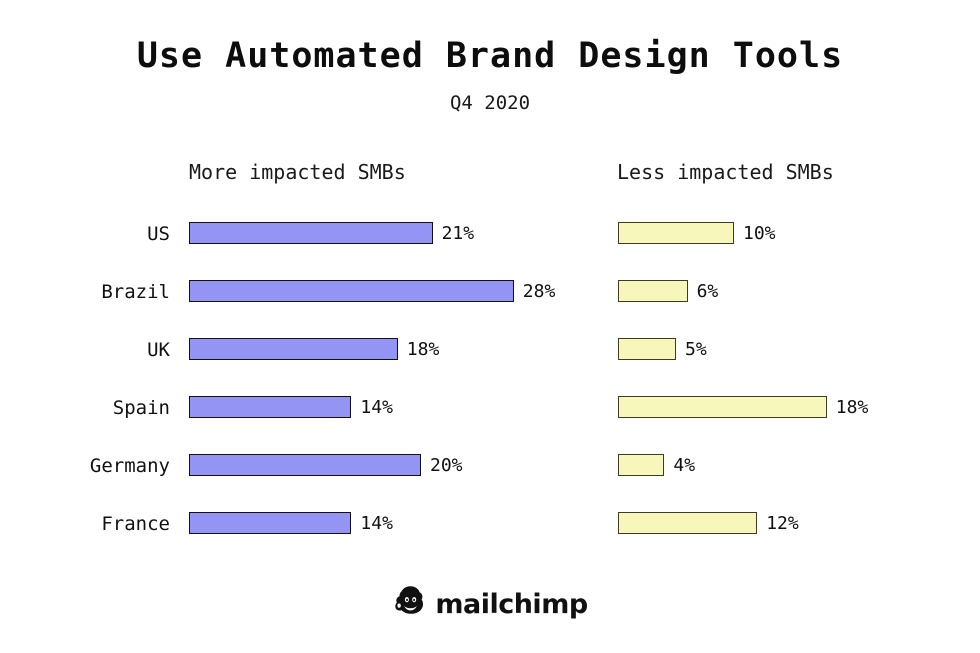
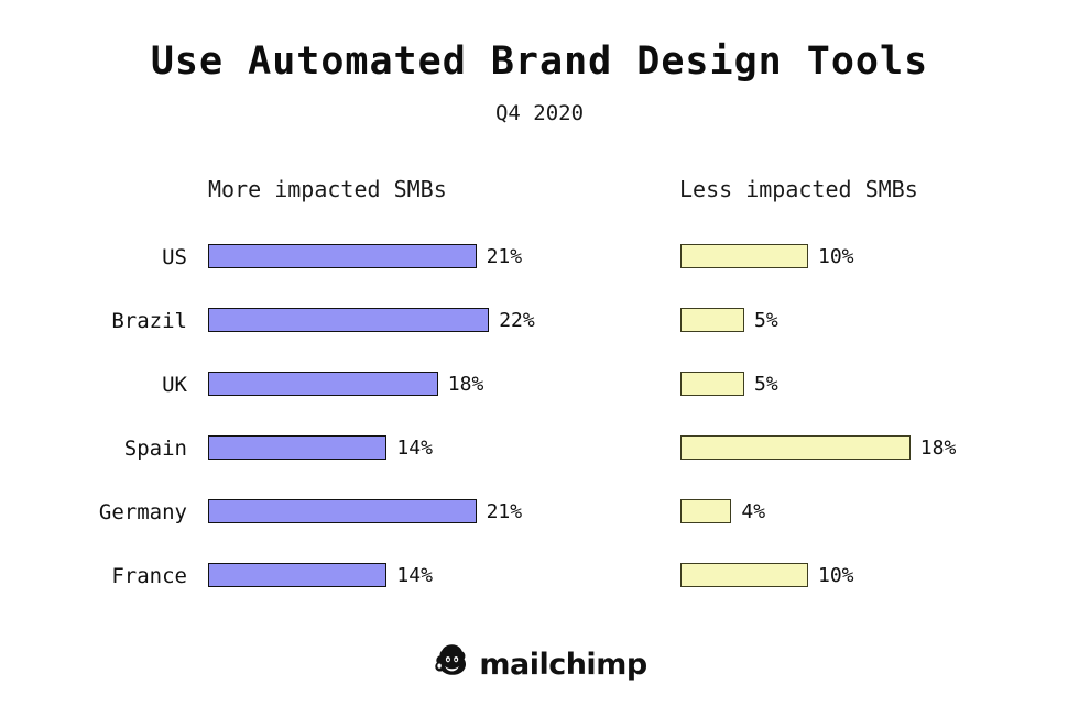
More impacted SMBs/Brazil: 28% -> 22%
Less impacted SMBs/Brazil: 6% -> 5%
More impacted SMBs/Germany: 20% -> 21%
Less impacted SMBs/France: 12% -> 10%
